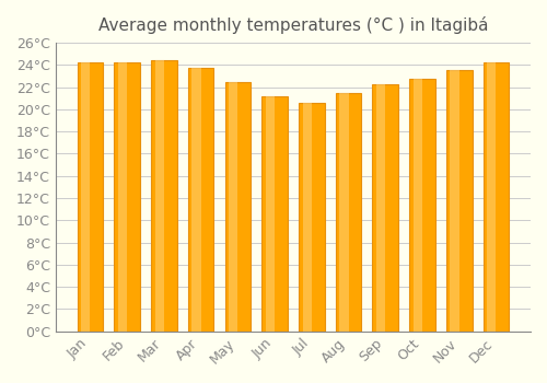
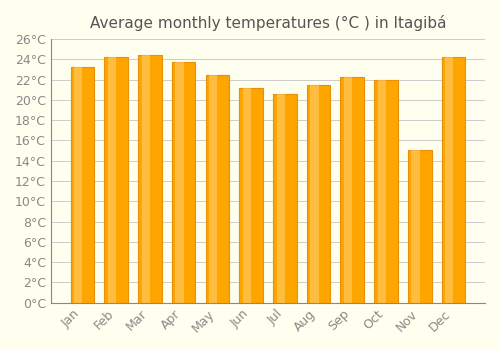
Jan: 24.2°C -> 23.2°C
Oct: 22.8°C -> 22.0°C
Nov: 23.5°C -> 15.1°C
